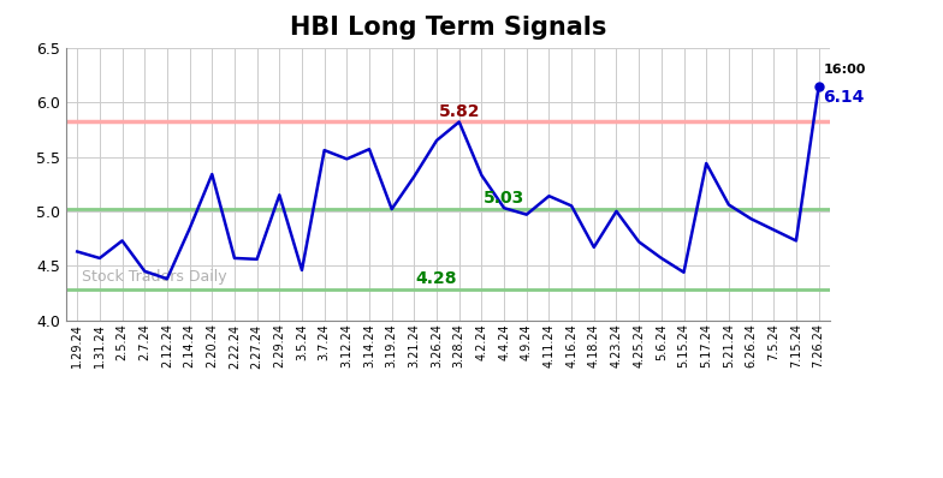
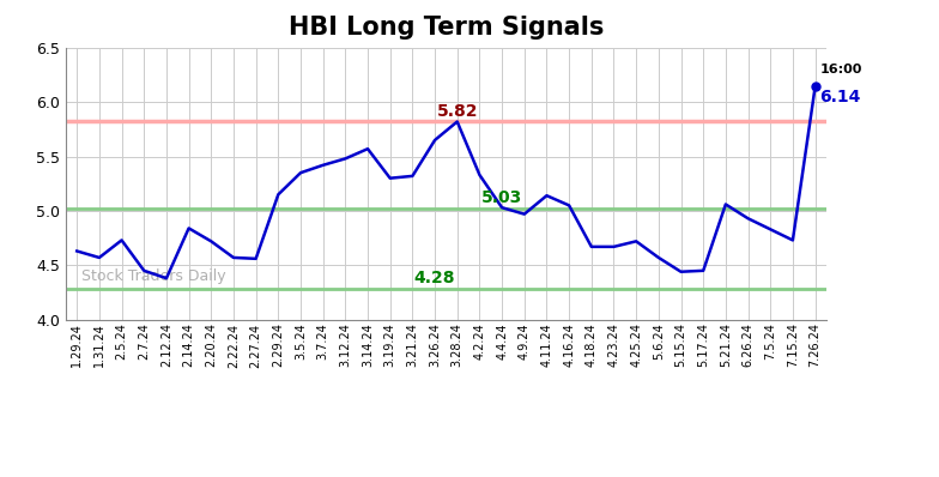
2.20.24: 5.34 -> 4.72
3.5.24: 4.46 -> 5.35
3.7.24: 5.56 -> 5.42
3.19.24: 5.02 -> 5.30
4.23.24: 5.00 -> 4.67
5.17.24: 5.44 -> 4.45
